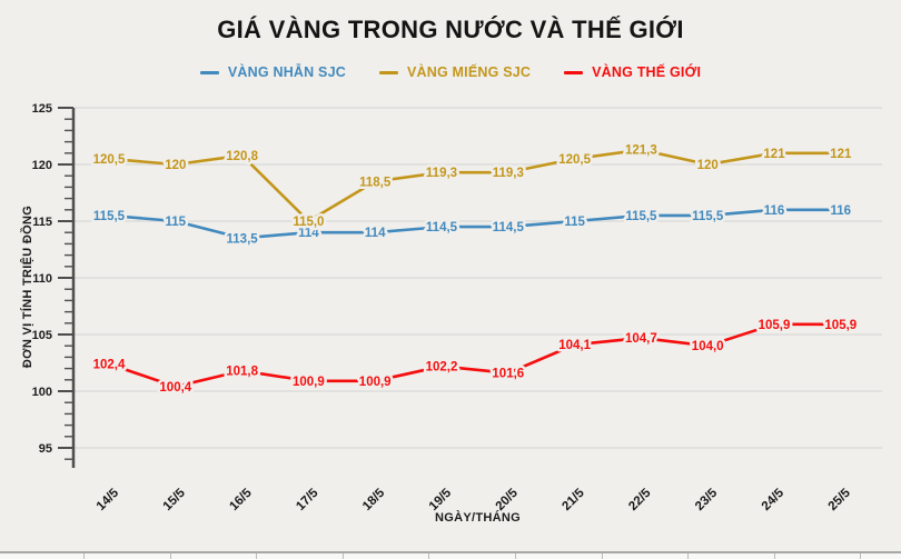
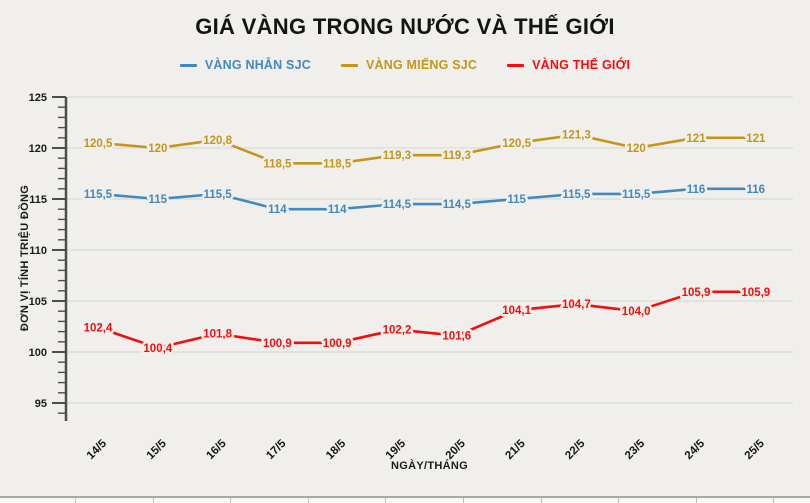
VÀNG NHẪN SJC/16/5: 113,5 -> 115,5
VÀNG MIẾNG SJC/17/5: 115,0 -> 118,5
